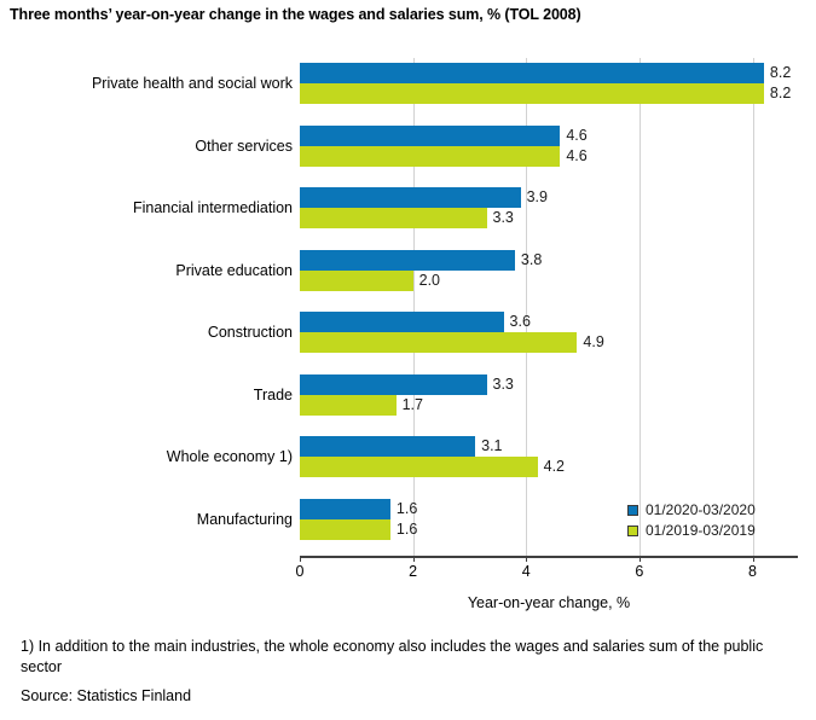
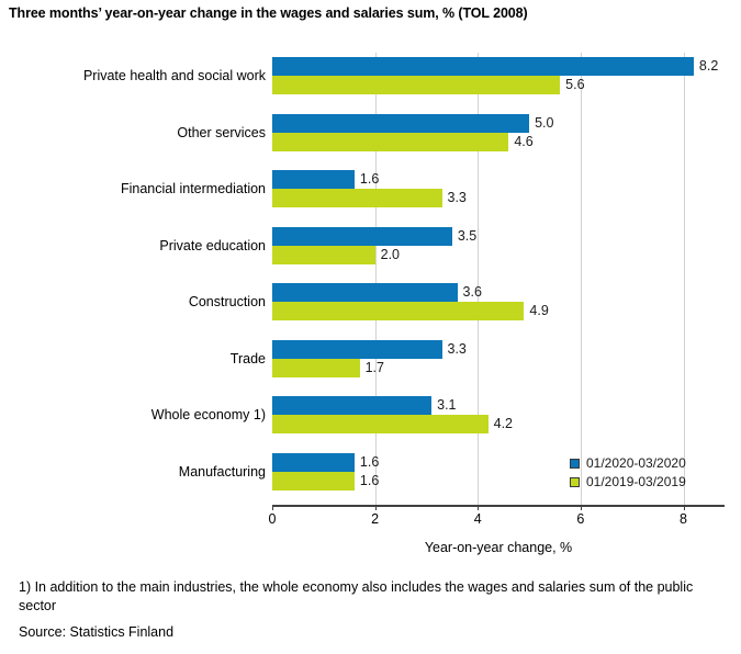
01/2019-03/2019/Private health and social work: 8.2 -> 5.6
01/2020-03/2020/Other services: 4.6 -> 5.0
01/2020-03/2020/Financial intermediation: 3.9 -> 1.6
01/2020-03/2020/Private education: 3.8 -> 3.5
